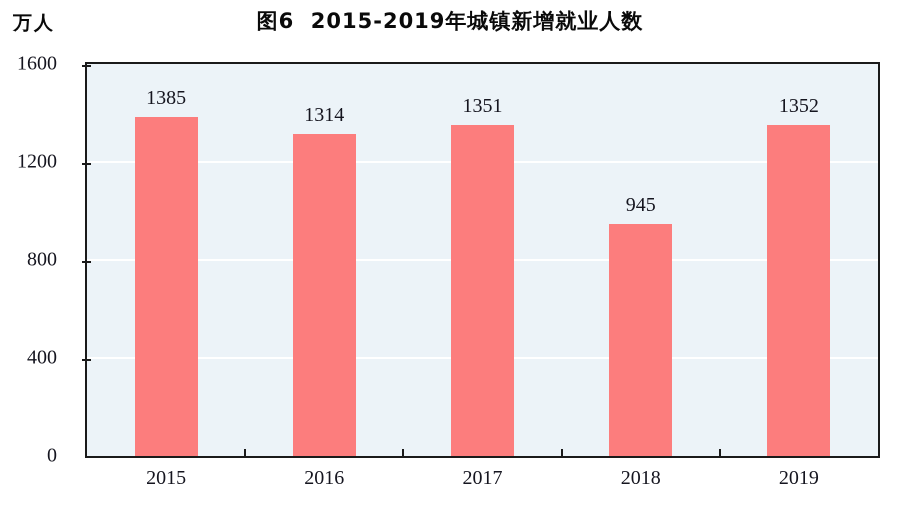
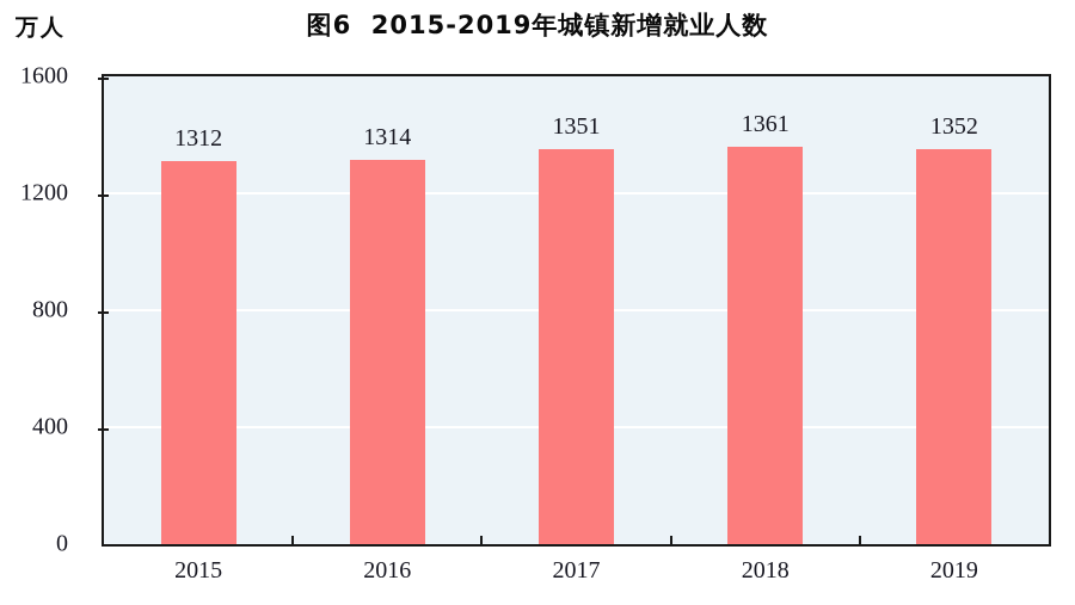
2015: 1385 -> 1312
2018: 945 -> 1361
